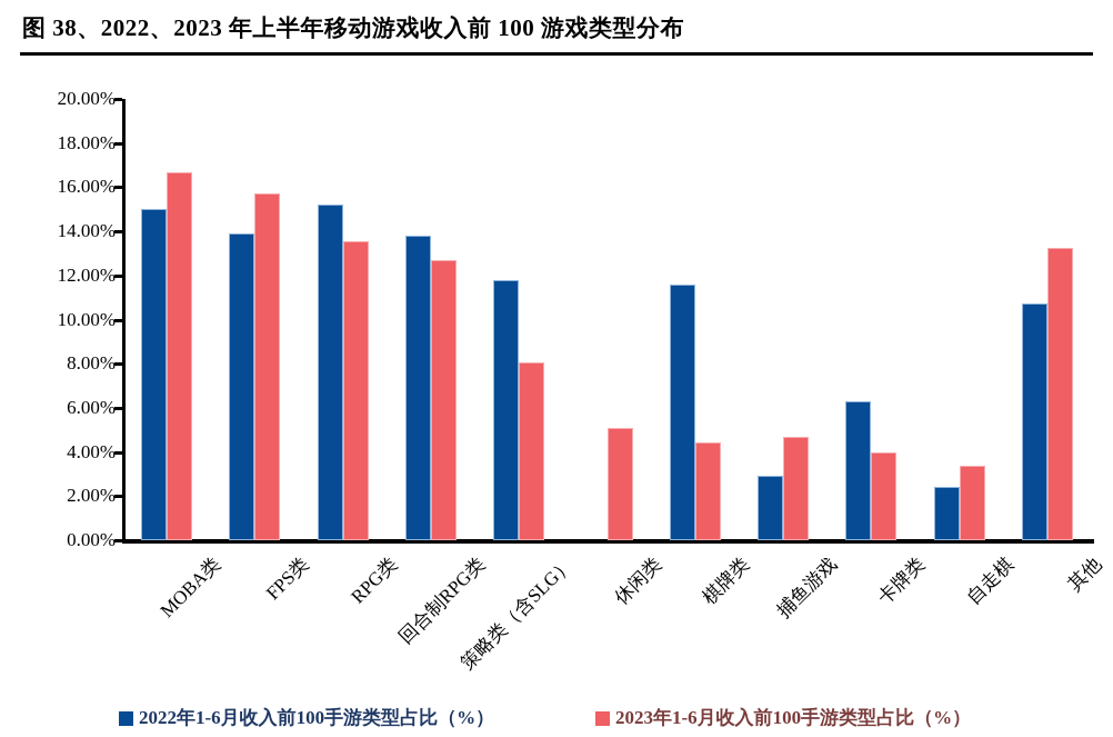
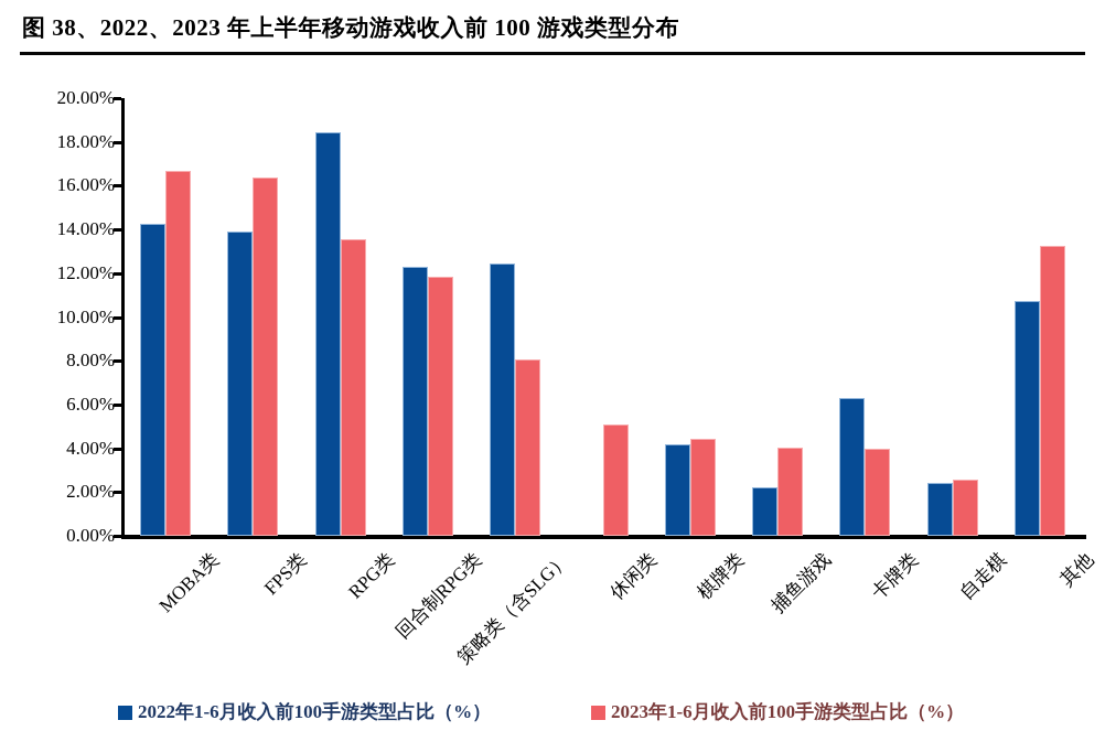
2022年1-6月收入前100手游类型占比（%）/MOBA类: 15.0% -> 14.2%
2023年1-6月收入前100手游类型占比（%）/FPS类: 15.7% -> 16.4%
2022年1-6月收入前100手游类型占比（%）/RPG类: 15.2% -> 18.4%
2022年1-6月收入前100手游类型占比（%）/回合制RPG类: 13.8% -> 12.3%
2023年1-6月收入前100手游类型占比（%）/回合制RPG类: 12.7% -> 11.8%
2022年1-6月收入前100手游类型占比（%）/策略类（含SLG）: 11.8% -> 12.4%
2022年1-6月收入前100手游类型占比（%）/棋牌类: 11.6% -> 4.2%
2022年1-6月收入前100手游类型占比（%）/捕鱼游戏: 2.9% -> 2.2%
2023年1-6月收入前100手游类型占比（%）/捕鱼游戏: 4.7% -> 4.0%
2023年1-6月收入前100手游类型占比（%）/自走棋: 3.4% -> 2.5%
